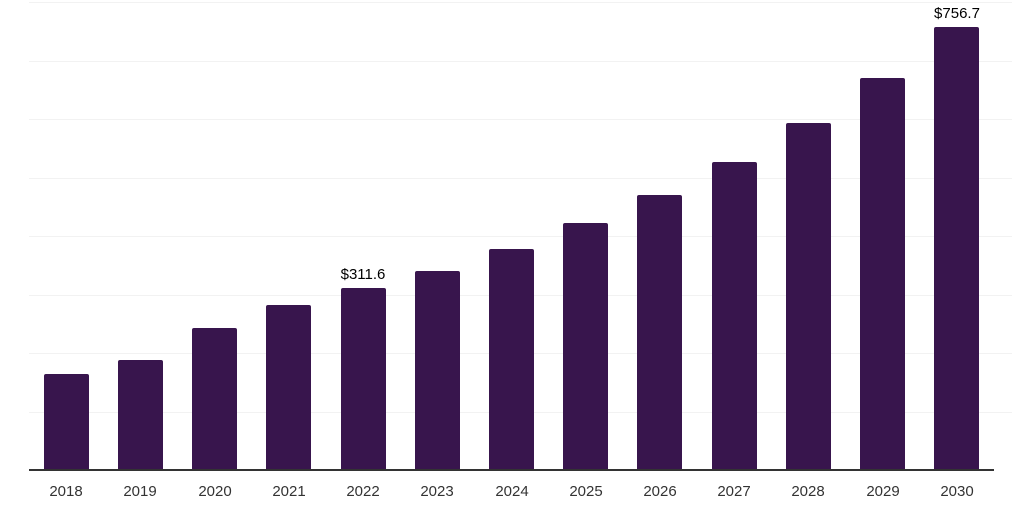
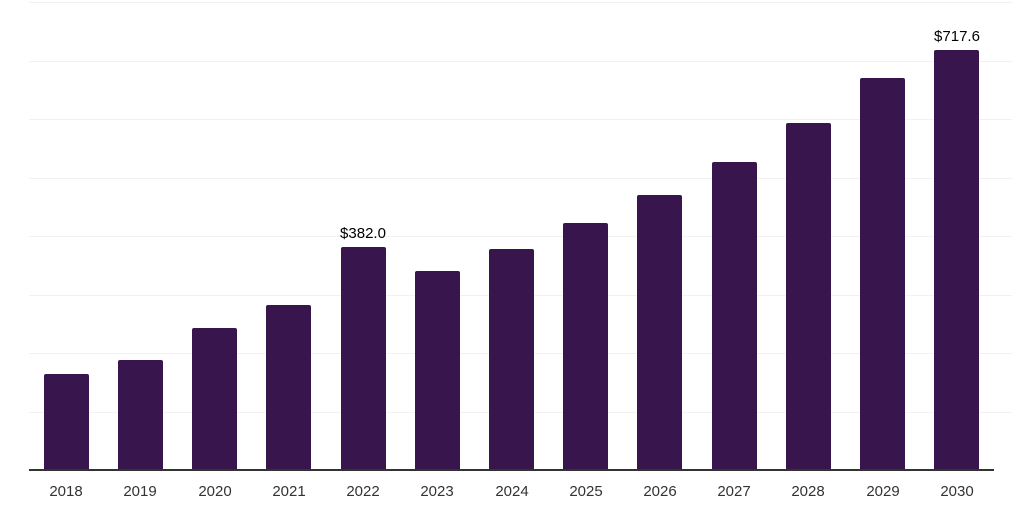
2022: $311.6 -> $382.0
2030: $756.7 -> $717.6
